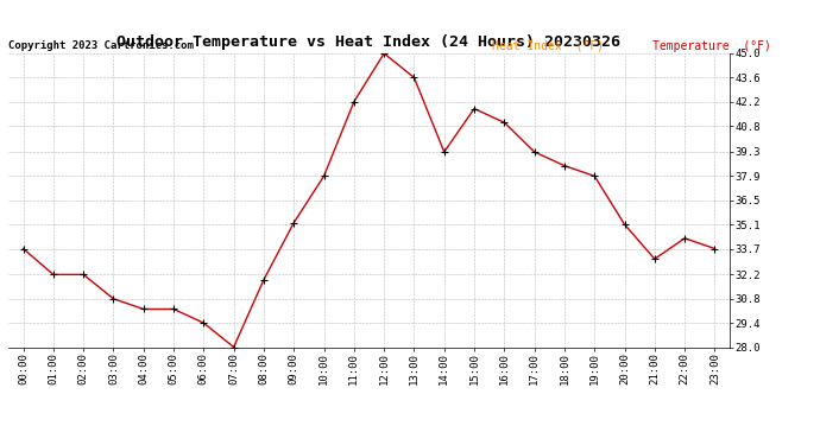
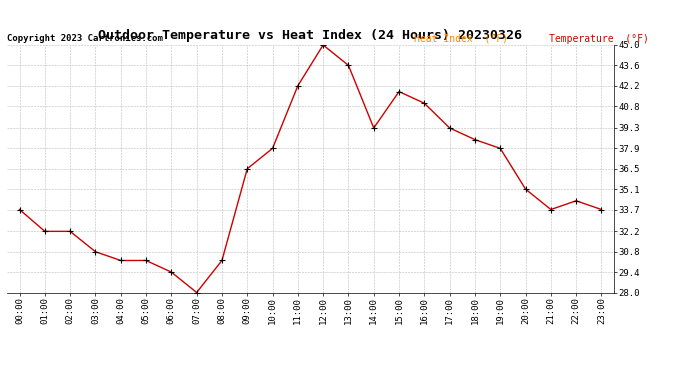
08:00: 31.9 -> 30.2
09:00: 35.2 -> 36.5
21:00: 33.1 -> 33.7
